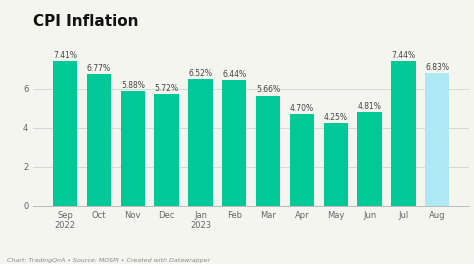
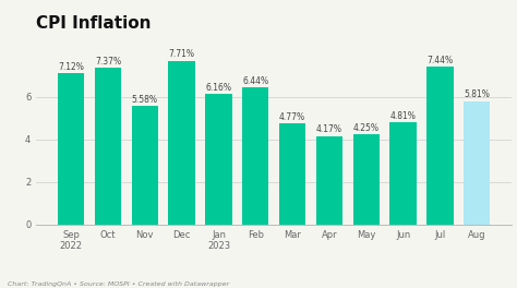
Sep 2022: 7.41% -> 7.12%
Oct: 6.77% -> 7.37%
Nov: 5.88% -> 5.58%
Dec: 5.72% -> 7.71%
Jan 2023: 6.52% -> 6.16%
Mar: 5.66% -> 4.77%
Apr: 4.70% -> 4.17%
Aug: 6.83% -> 5.81%
